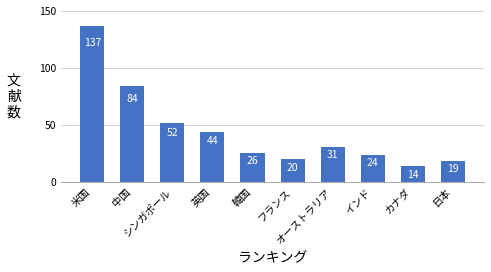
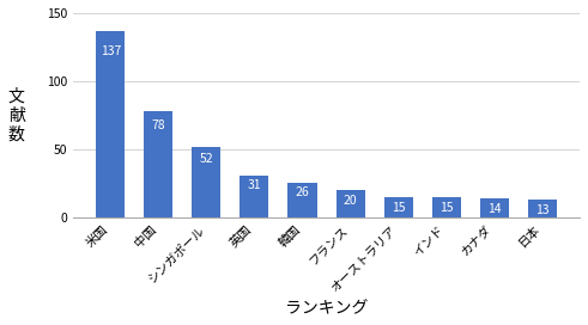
中国: 84 -> 78
英国: 44 -> 31
オーストラリア: 31 -> 15
インド: 24 -> 15
日本: 19 -> 13
